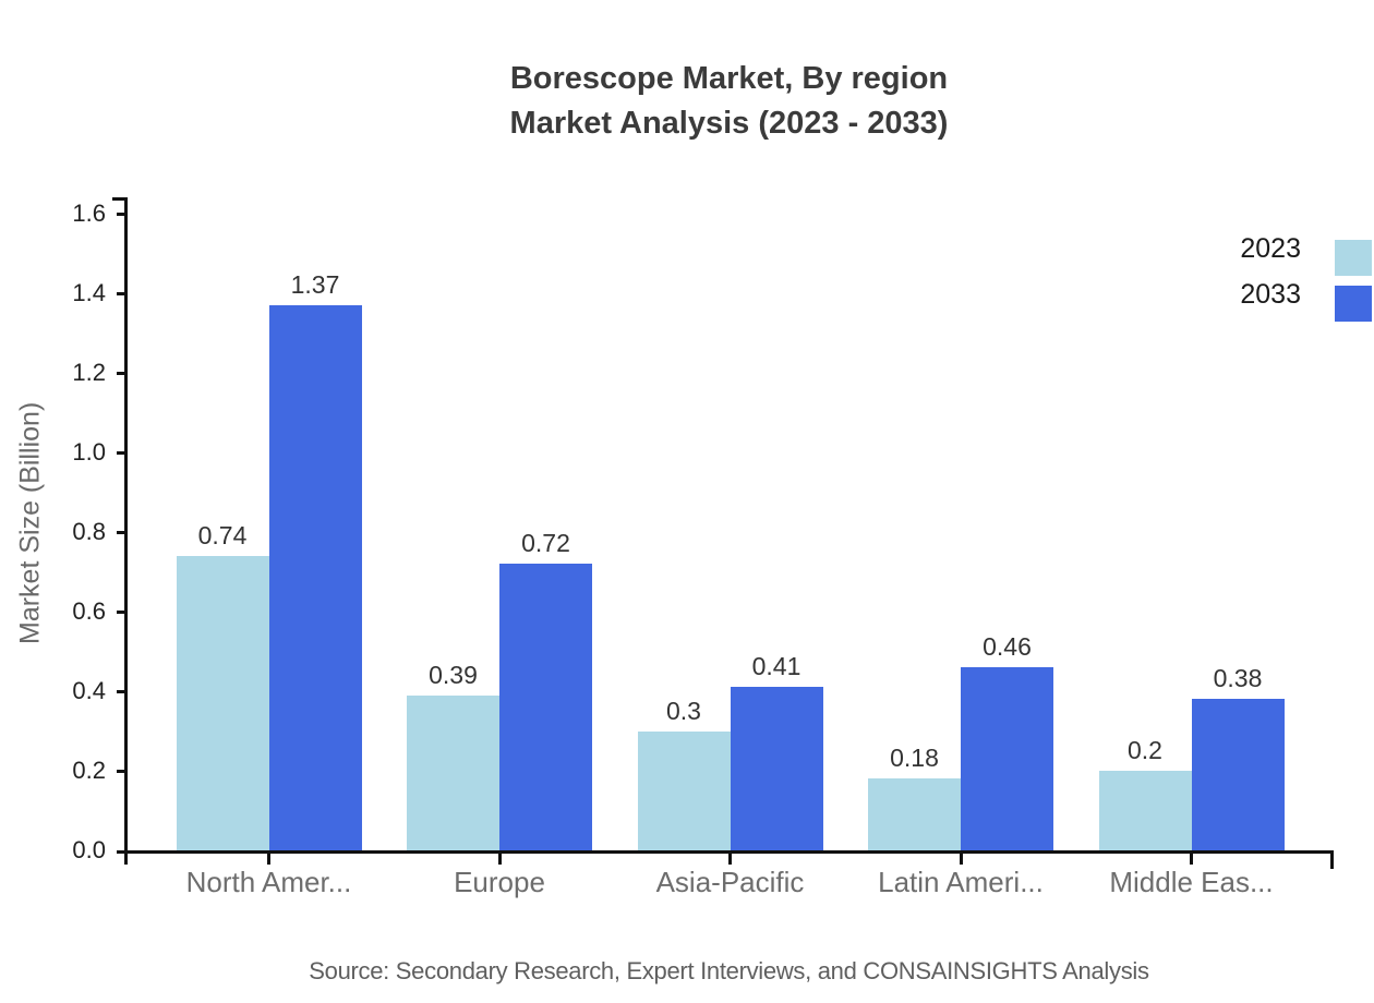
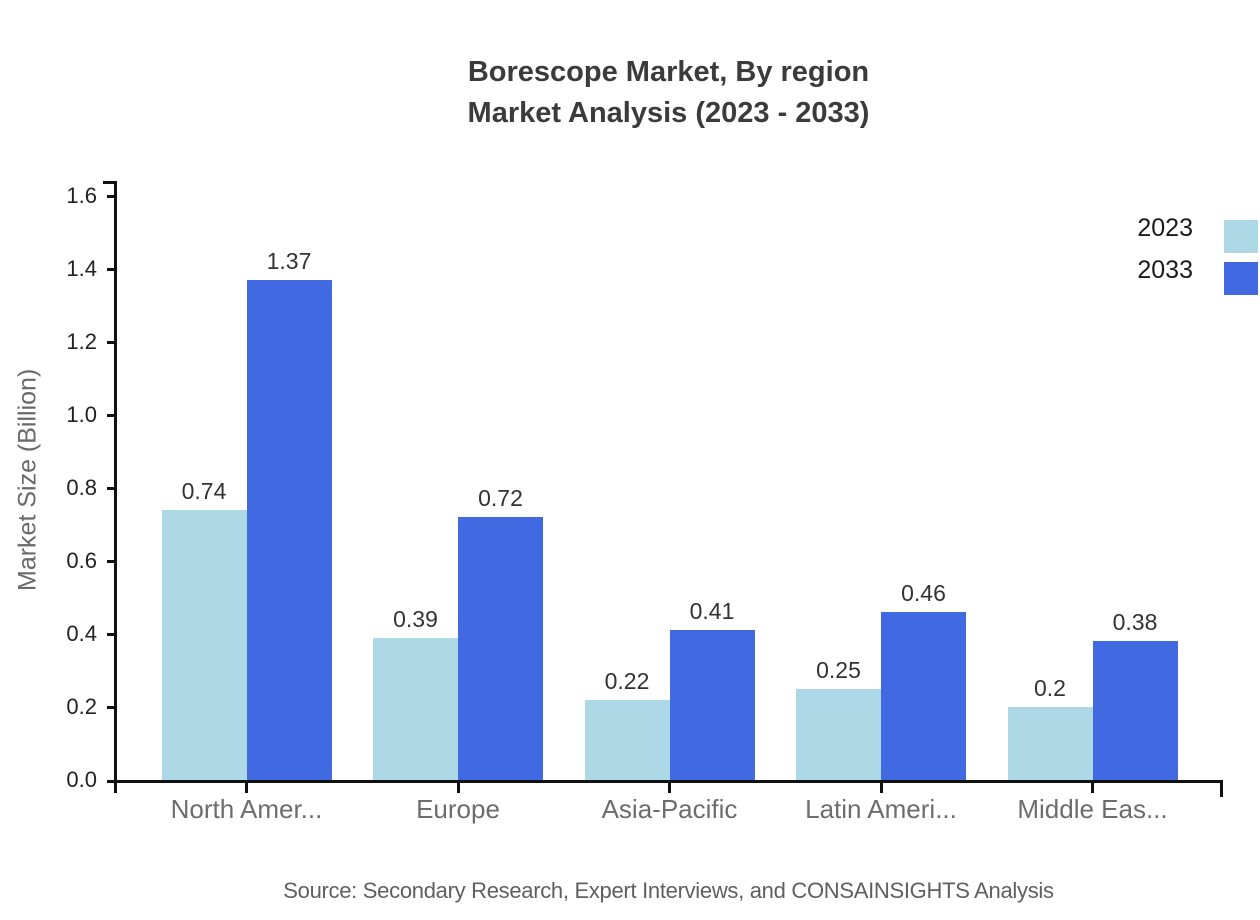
2023/Asia-Pacific: 0.3 -> 0.22
2023/Latin Ameri...: 0.18 -> 0.25
